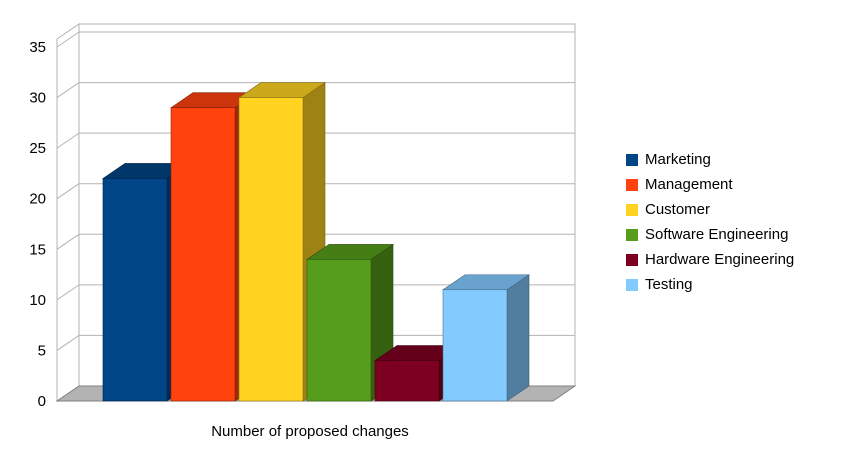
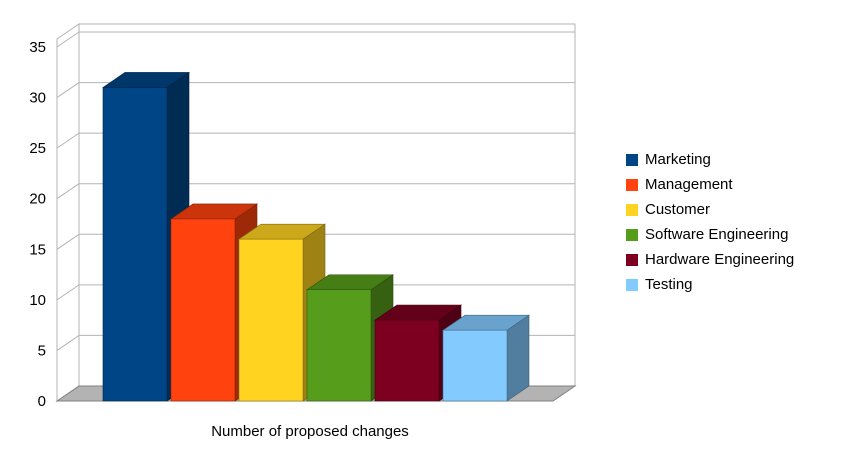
Marketing: 22 -> 31
Management: 29 -> 18
Customer: 30 -> 16
Software Engineering: 14 -> 11
Hardware Engineering: 4 -> 8
Testing: 11 -> 7
